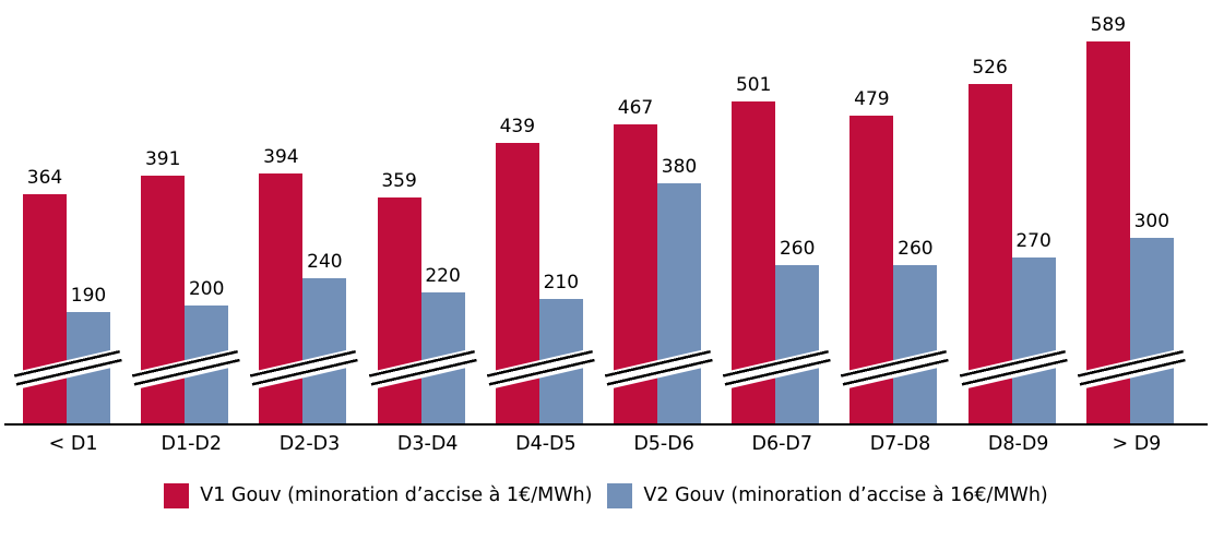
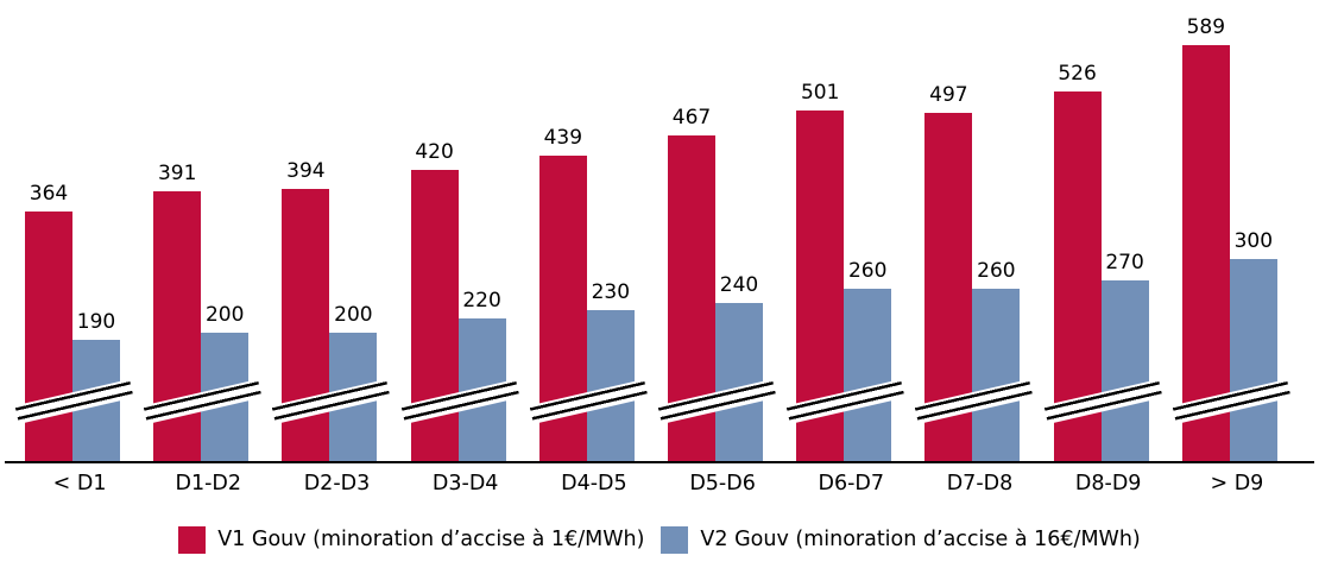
V2 Gouv (minoration d’accise à 16€/MWh)/D2-D3: 240 -> 200
V1 Gouv (minoration d’accise à 1€/MWh)/D3-D4: 359 -> 420
V2 Gouv (minoration d’accise à 16€/MWh)/D4-D5: 210 -> 230
V2 Gouv (minoration d’accise à 16€/MWh)/D5-D6: 380 -> 240
V1 Gouv (minoration d’accise à 1€/MWh)/D7-D8: 479 -> 497
